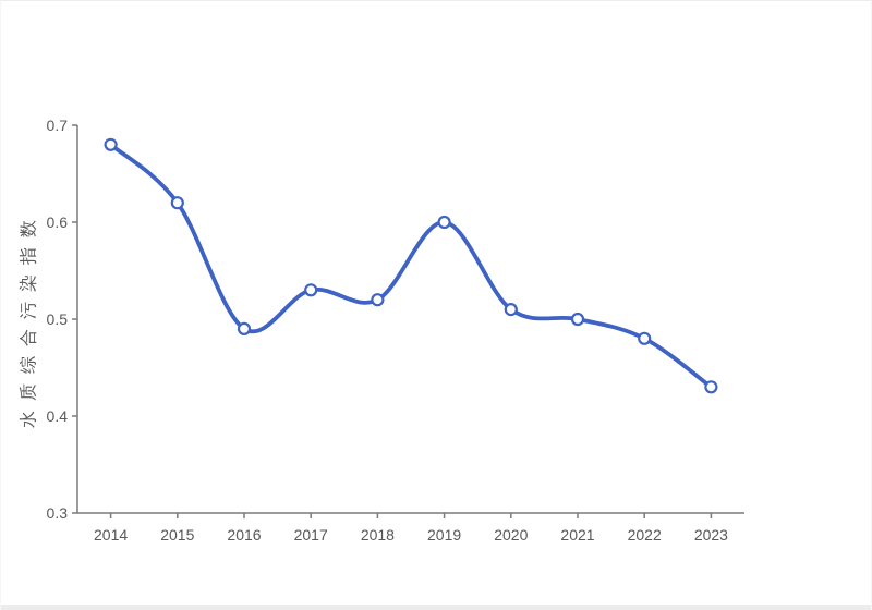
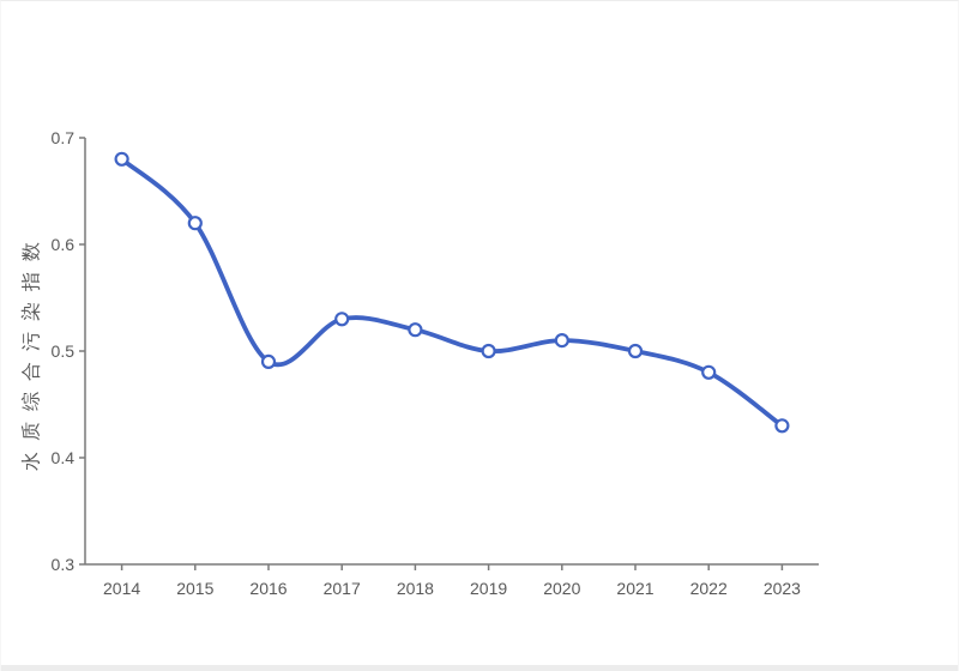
2019: 0.60 -> 0.50
